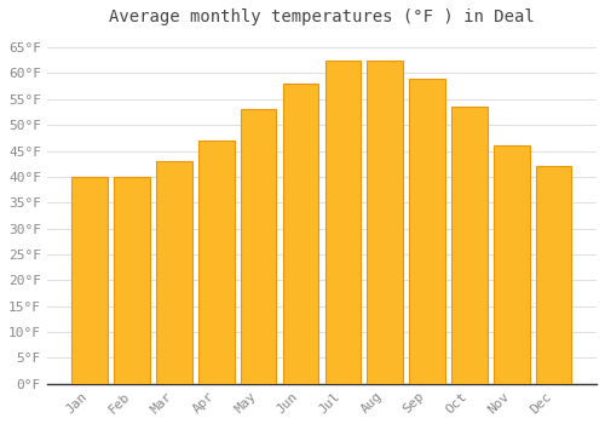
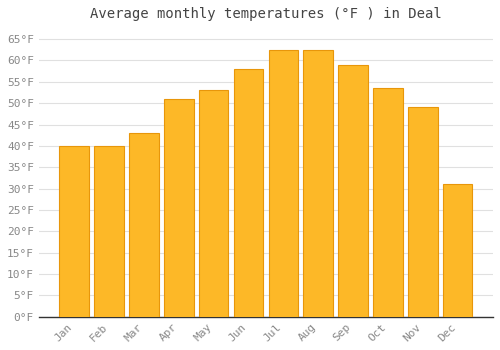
Apr: 47.0°F -> 51.0°F
Nov: 46.0°F -> 49.0°F
Dec: 42.0°F -> 31.0°F
